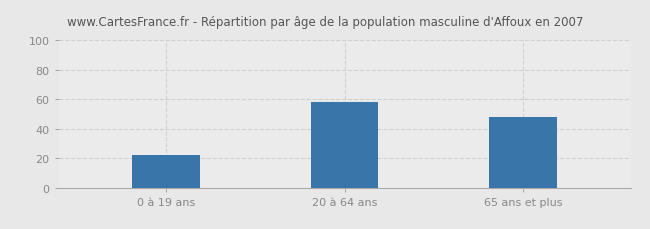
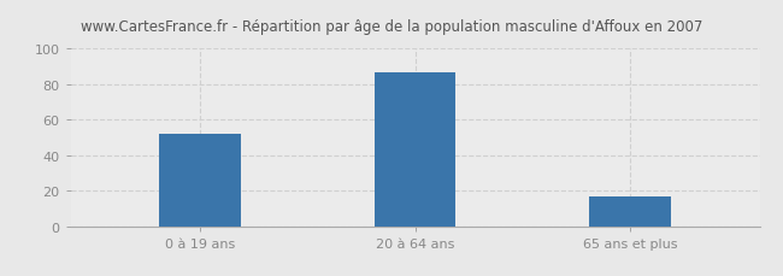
0 à 19 ans: 22 -> 52
20 à 64 ans: 58 -> 87
65 ans et plus: 48 -> 17
